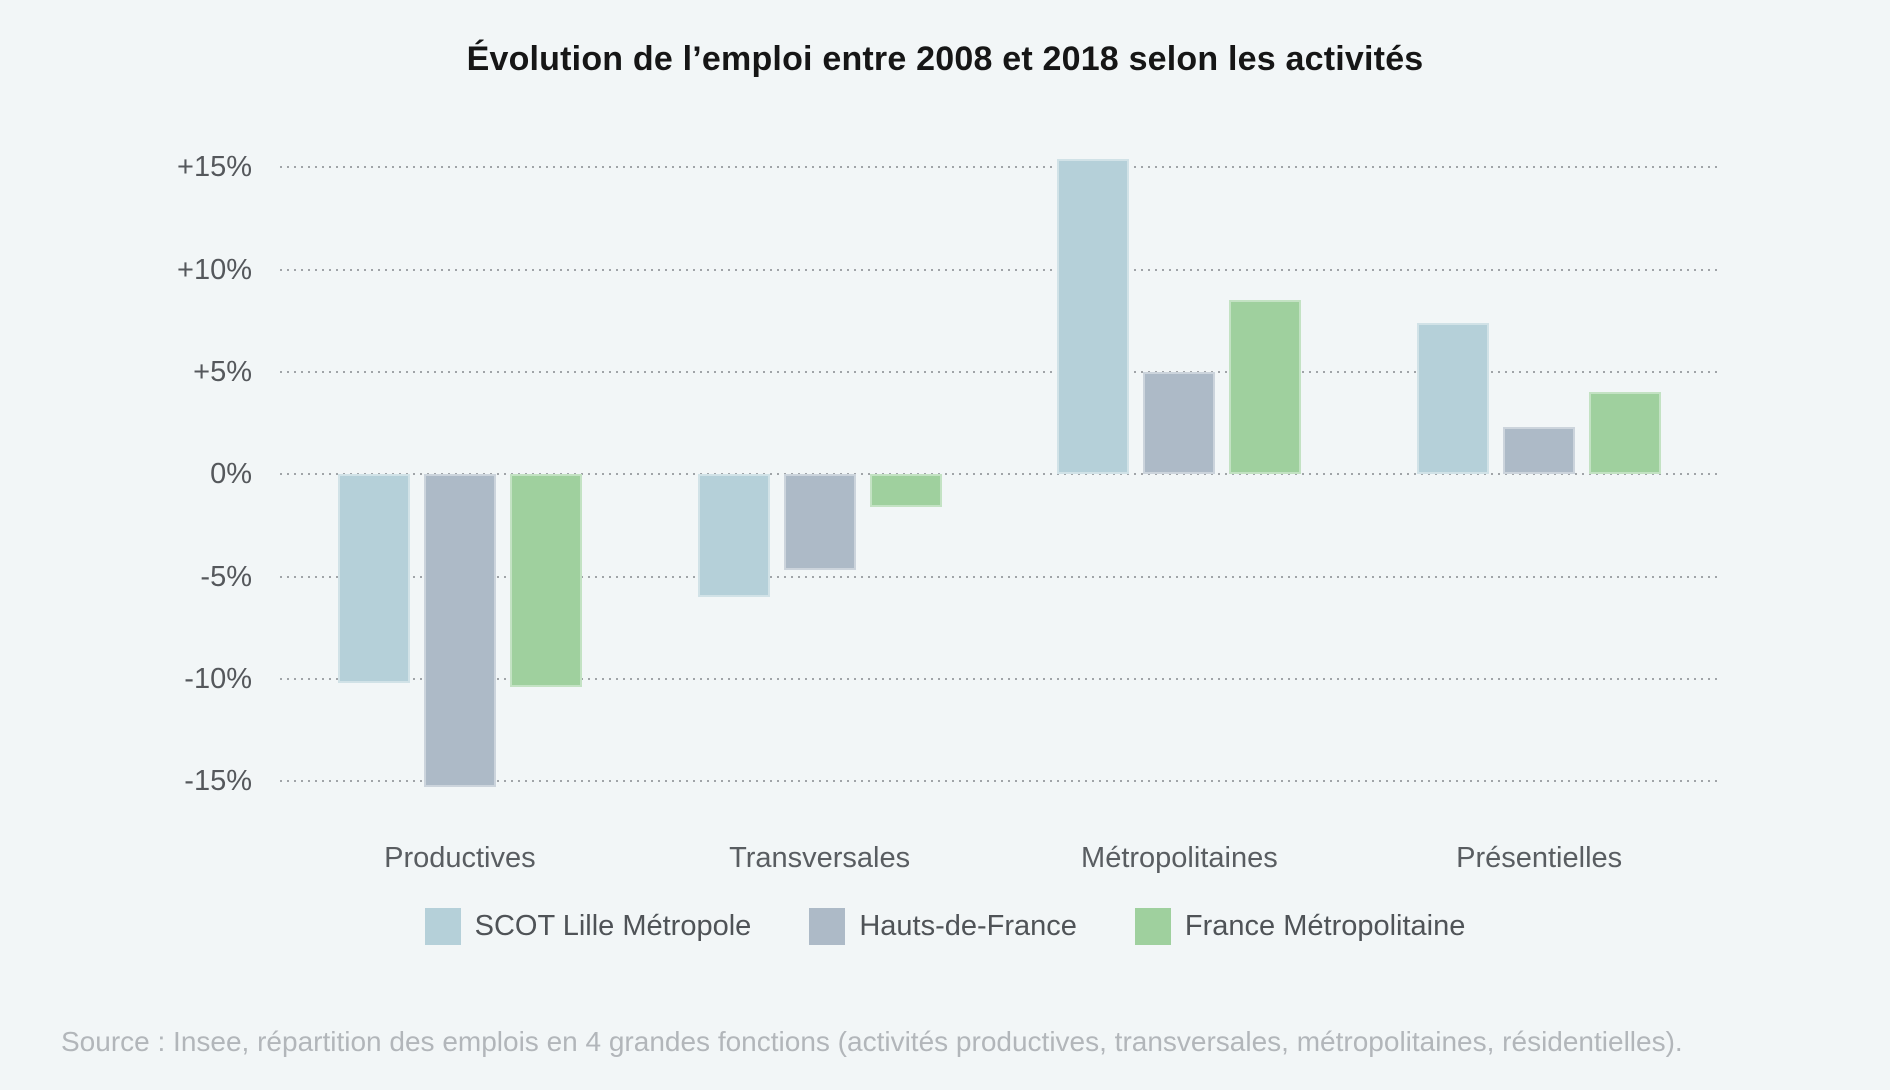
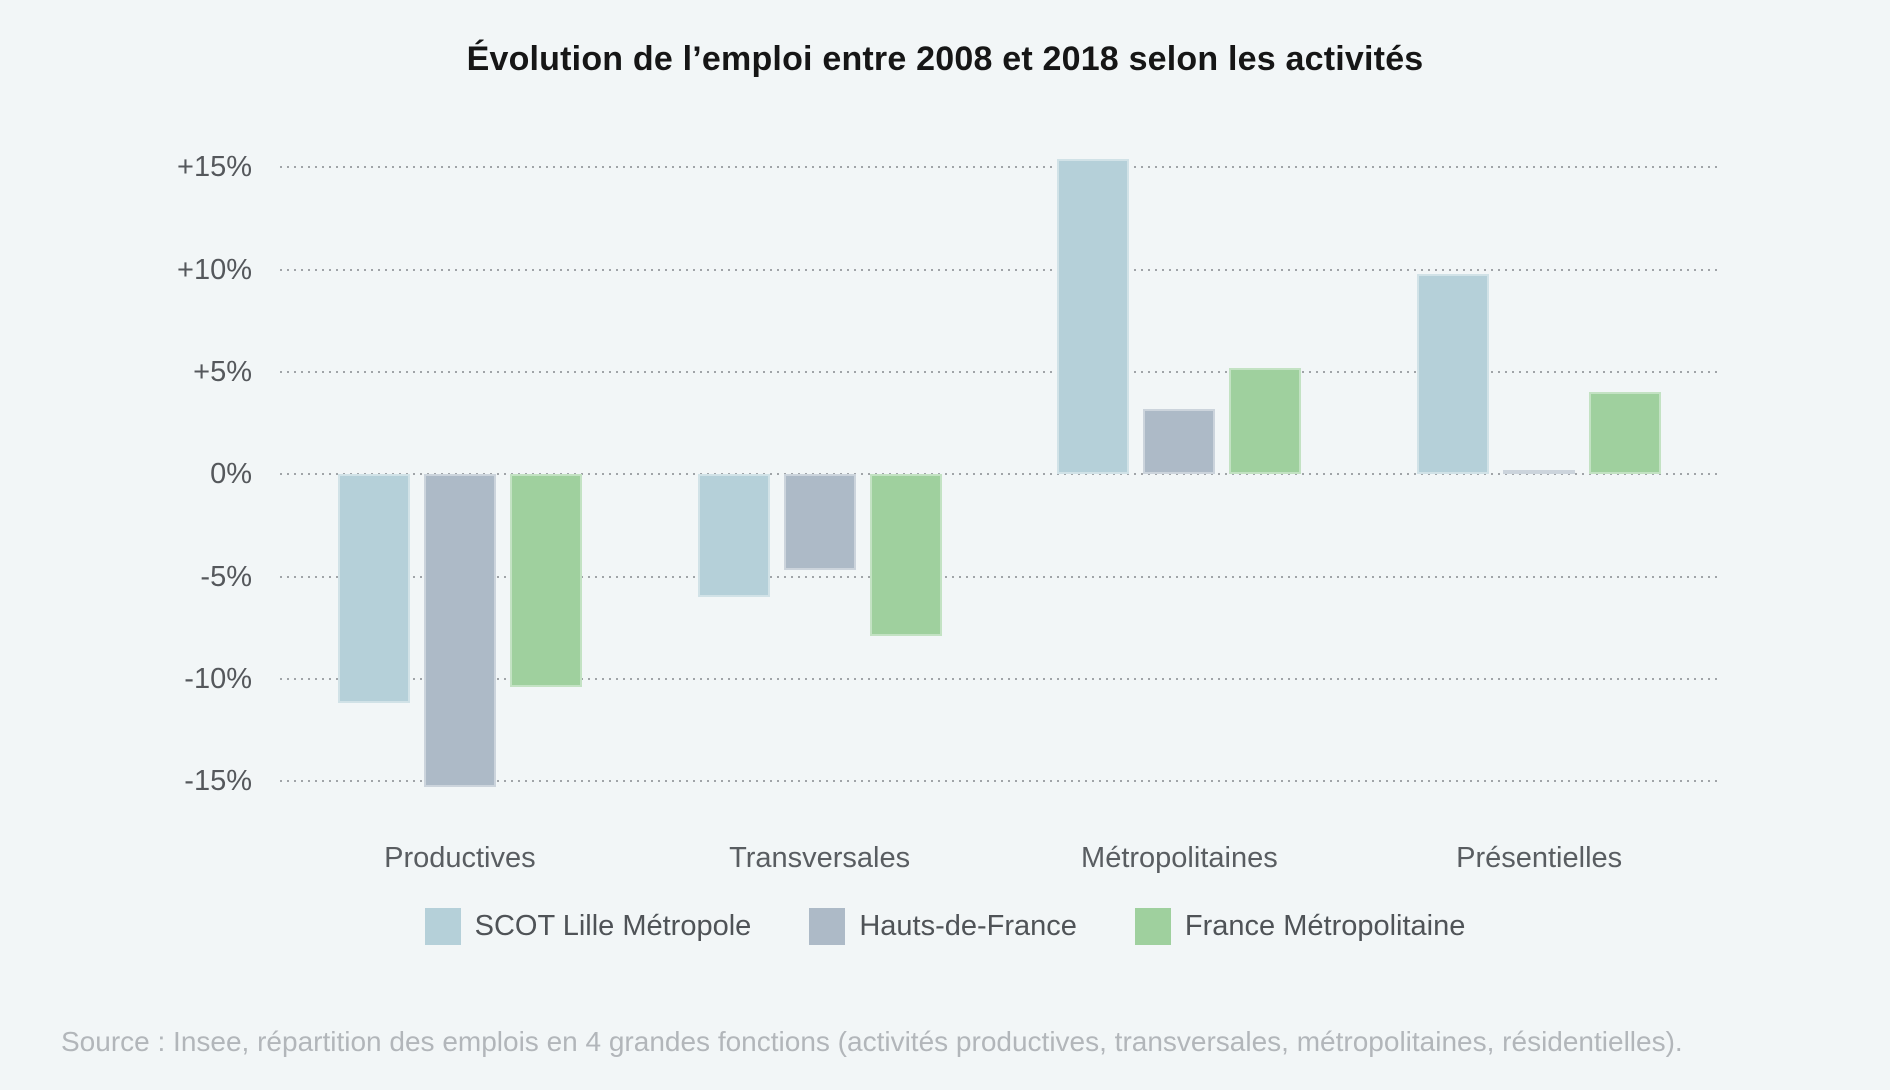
SCOT Lille Métropole/Productives: -10.2% -> -11.2%
France Métropolitaine/Transversales: -1.6% -> -7.9%
Hauts-de-France/Métropolitaines: 5.0% -> 3.2%
France Métropolitaine/Métropolitaines: 8.5% -> 5.2%
SCOT Lille Métropole/Présentielles: 7.4% -> 9.8%
Hauts-de-France/Présentielles: 2.3% -> 0.2%
